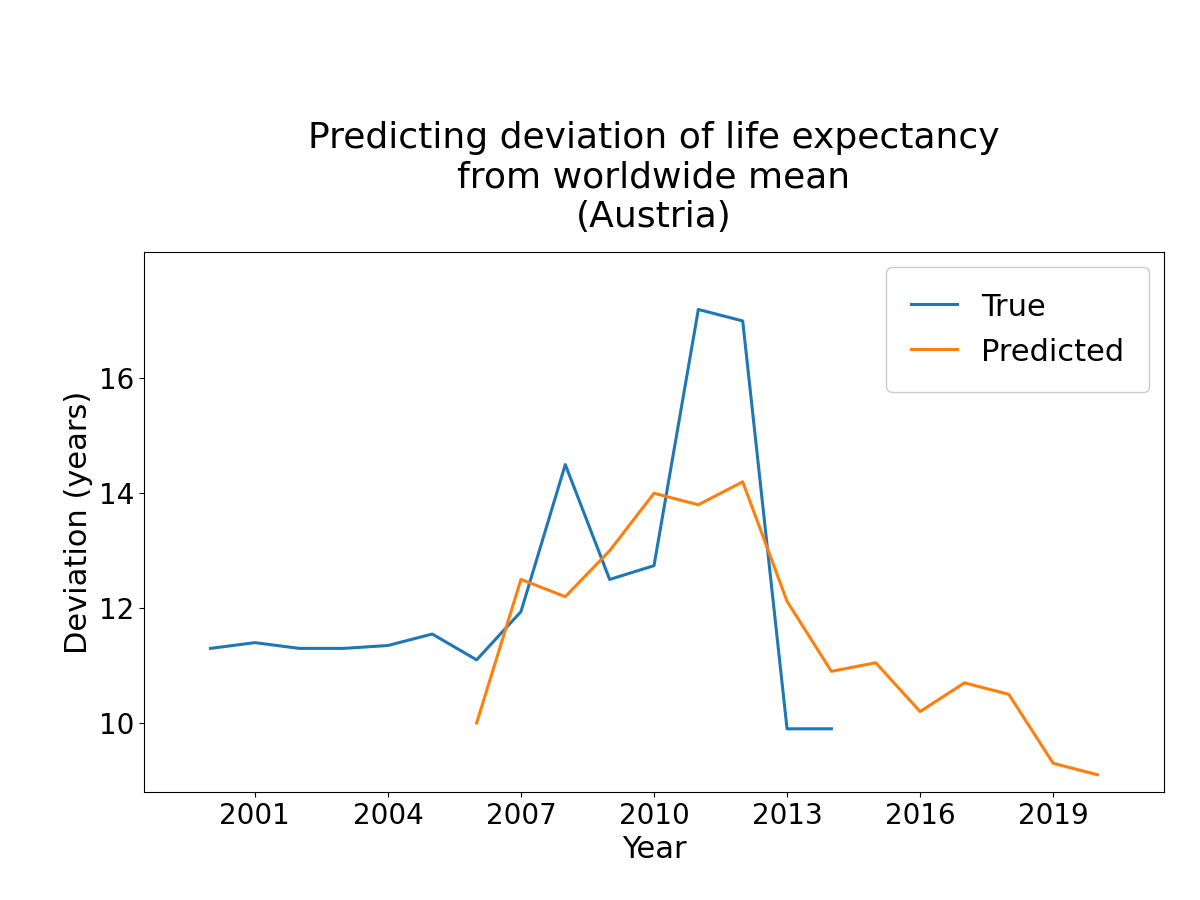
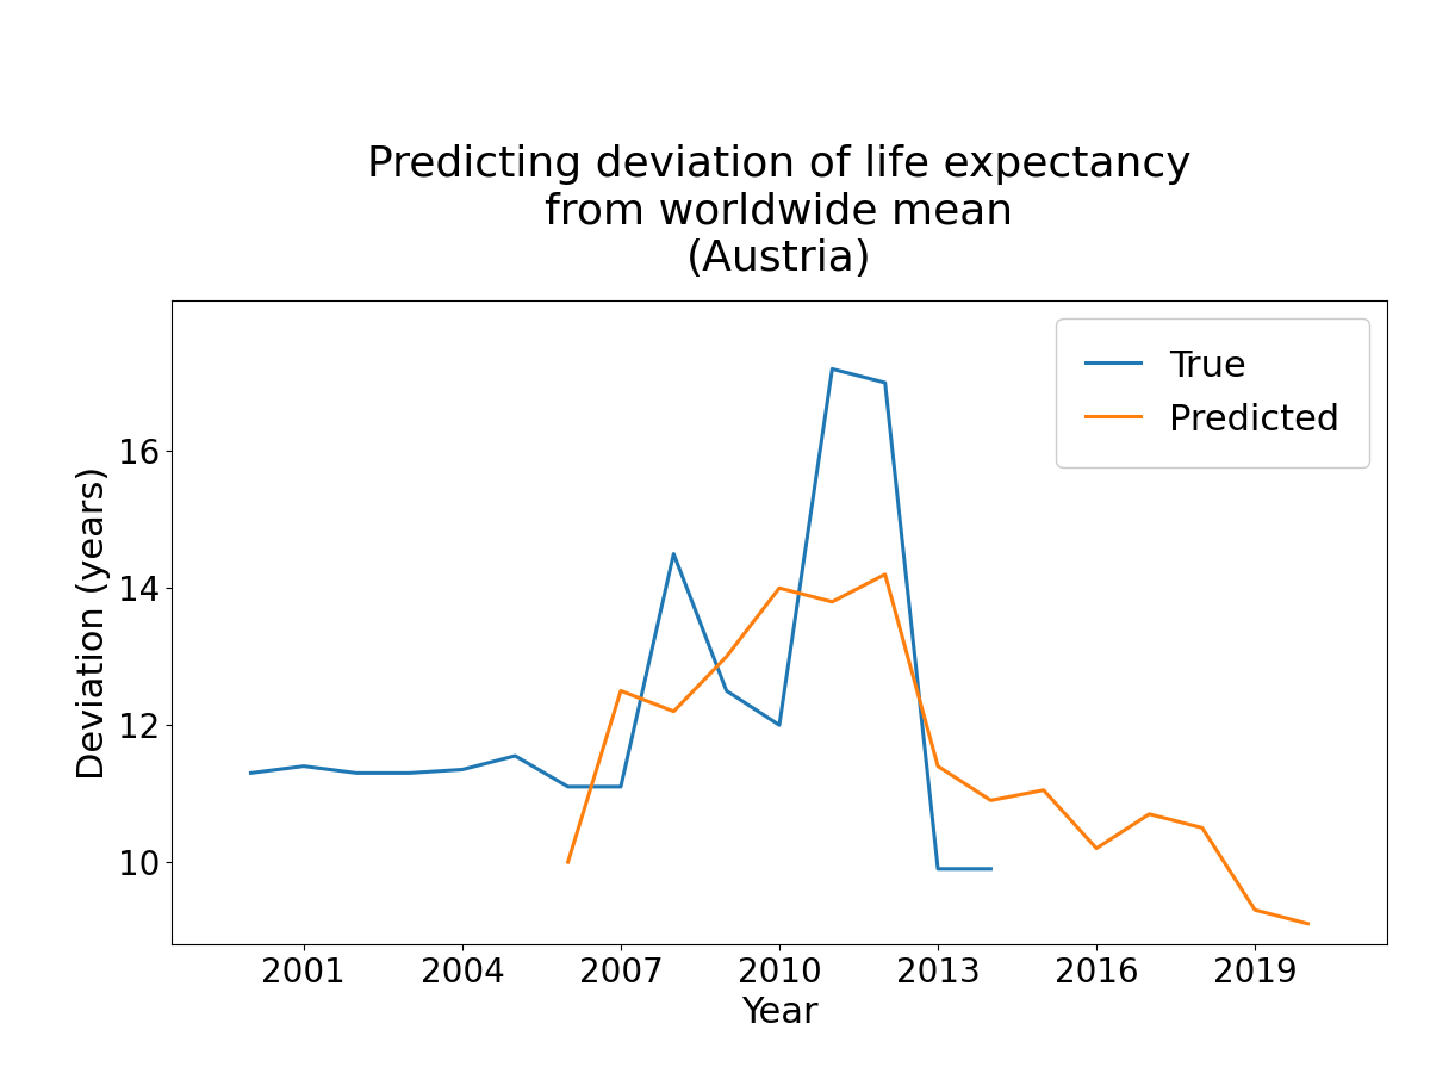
True/2007: 11.94 -> 11.10
True/2010: 12.74 -> 12.00
Predicted/2013: 12.12 -> 11.40
